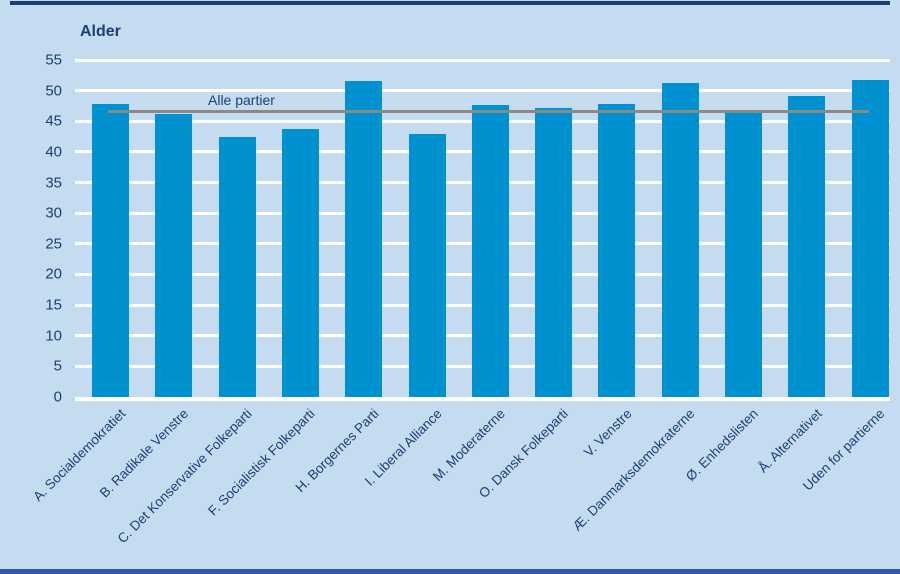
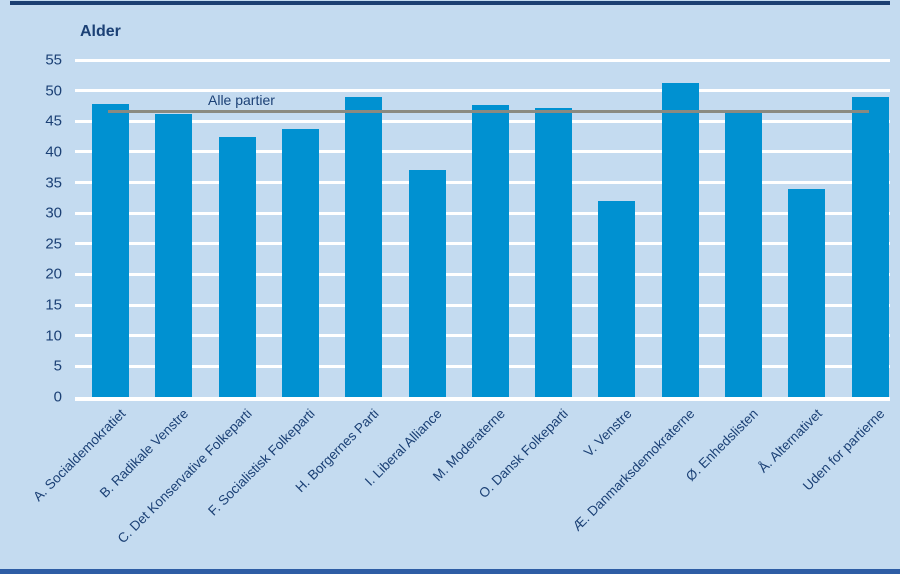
H. Borgernes Parti: 52 -> 49
I. Liberal Alliance: 43 -> 37
V. Venstre: 48 -> 32
Å. Alternativet: 49 -> 34
Uden for partierne: 52 -> 49
